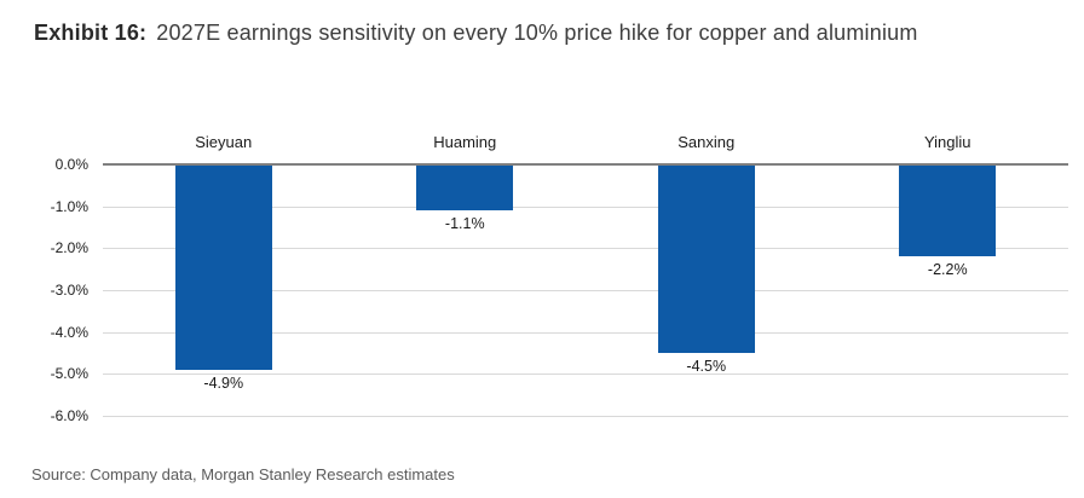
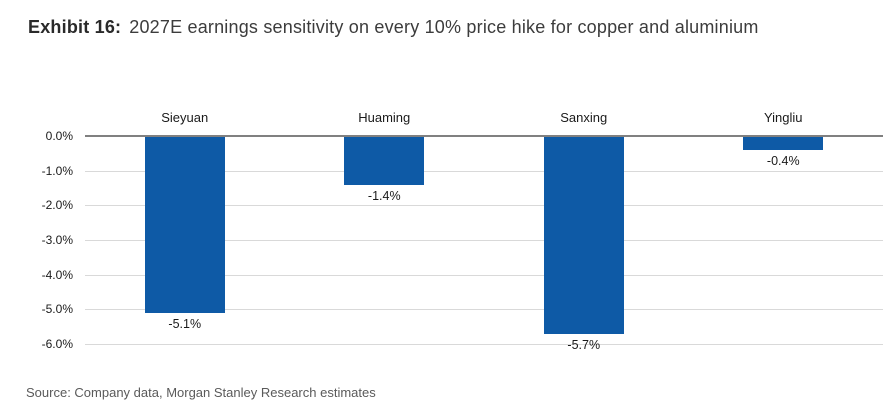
Sieyuan: -4.9% -> -5.1%
Huaming: -1.1% -> -1.4%
Sanxing: -4.5% -> -5.7%
Yingliu: -2.2% -> -0.4%
